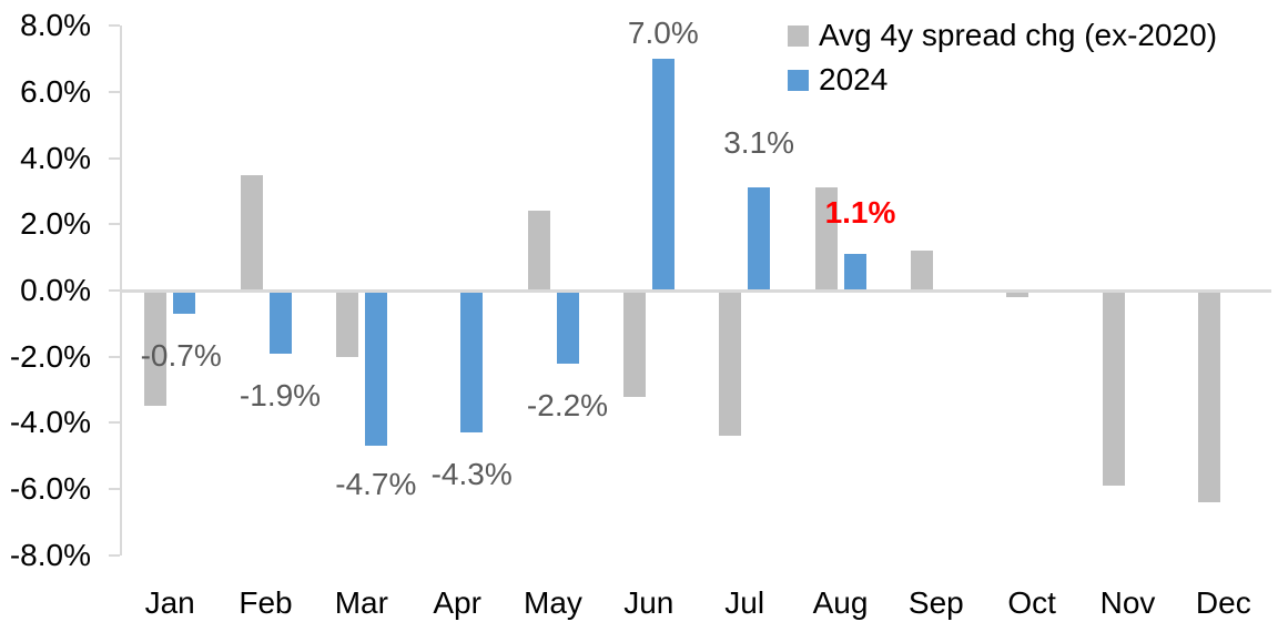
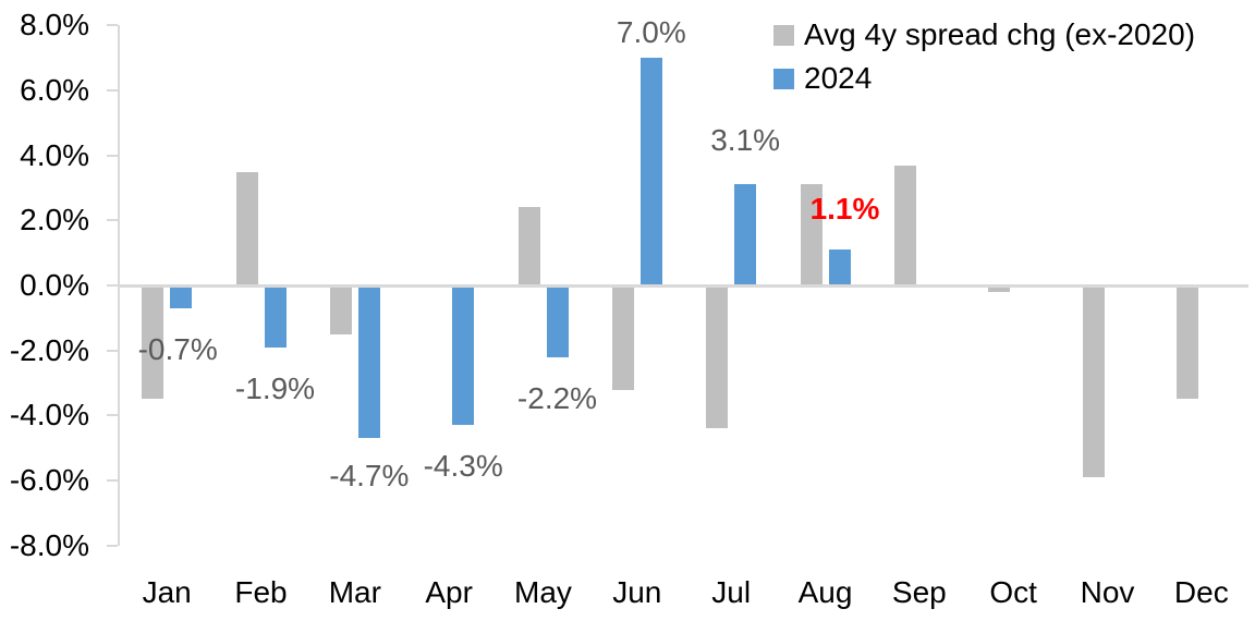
Avg 4y spread chg (ex-2020)/Mar: -2.0% -> -1.5%
Avg 4y spread chg (ex-2020)/Sep: 1.2% -> 3.7%
Avg 4y spread chg (ex-2020)/Dec: -6.4% -> -3.5%
